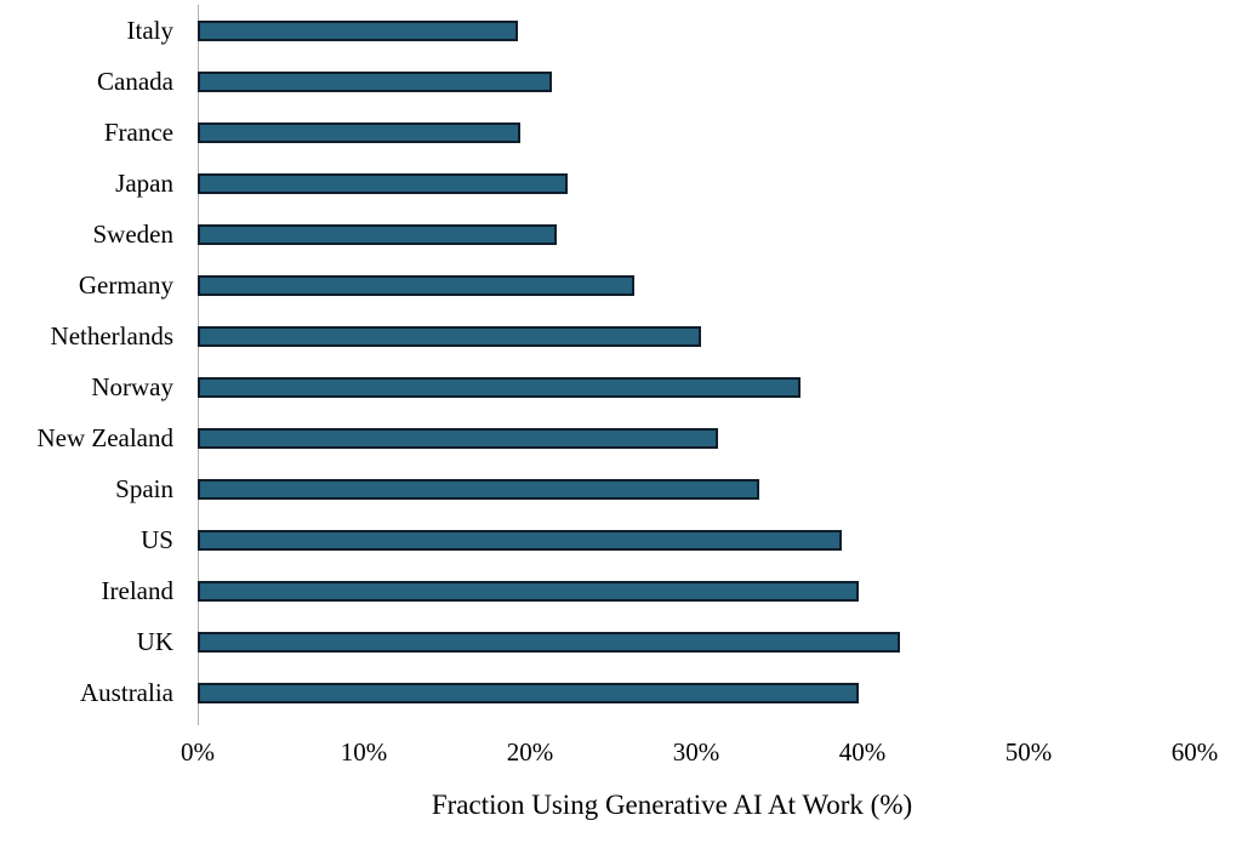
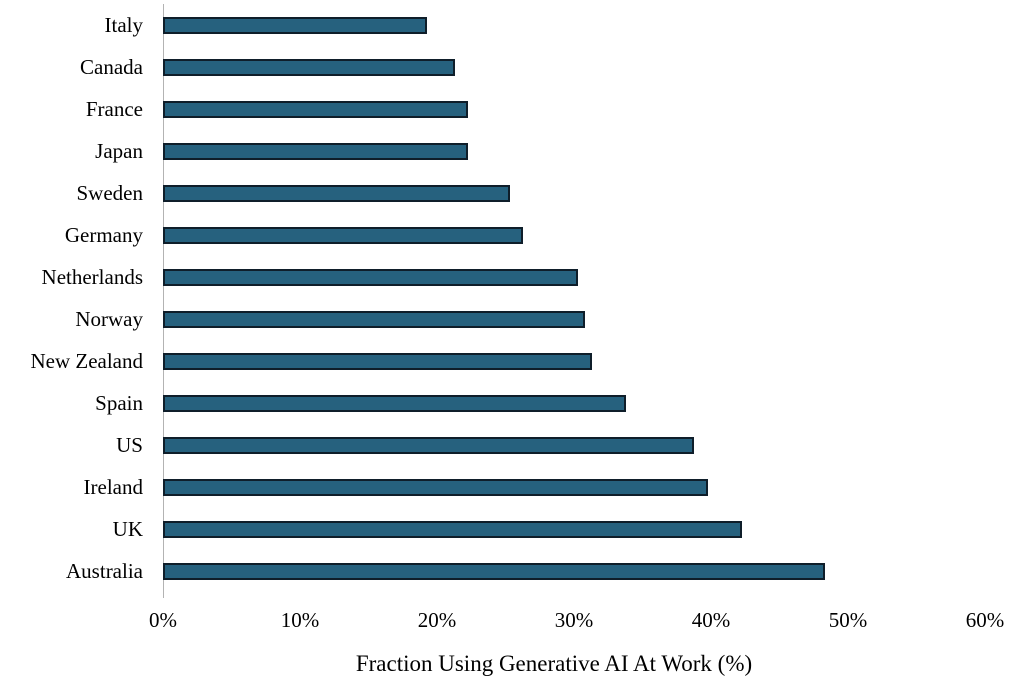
France: 19.1% -> 22.0%
Sweden: 21.3% -> 25.0%
Norway: 36.0% -> 30.5%
Australia: 39.5% -> 48.0%
